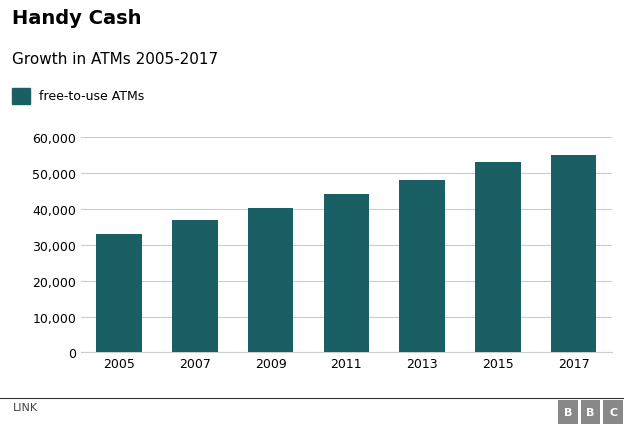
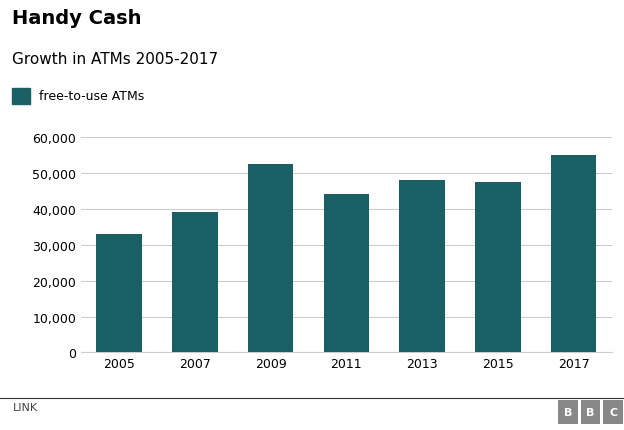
2007: 37,000 -> 39,000
2009: 40,200 -> 52,500
2015: 53,000 -> 47,500
